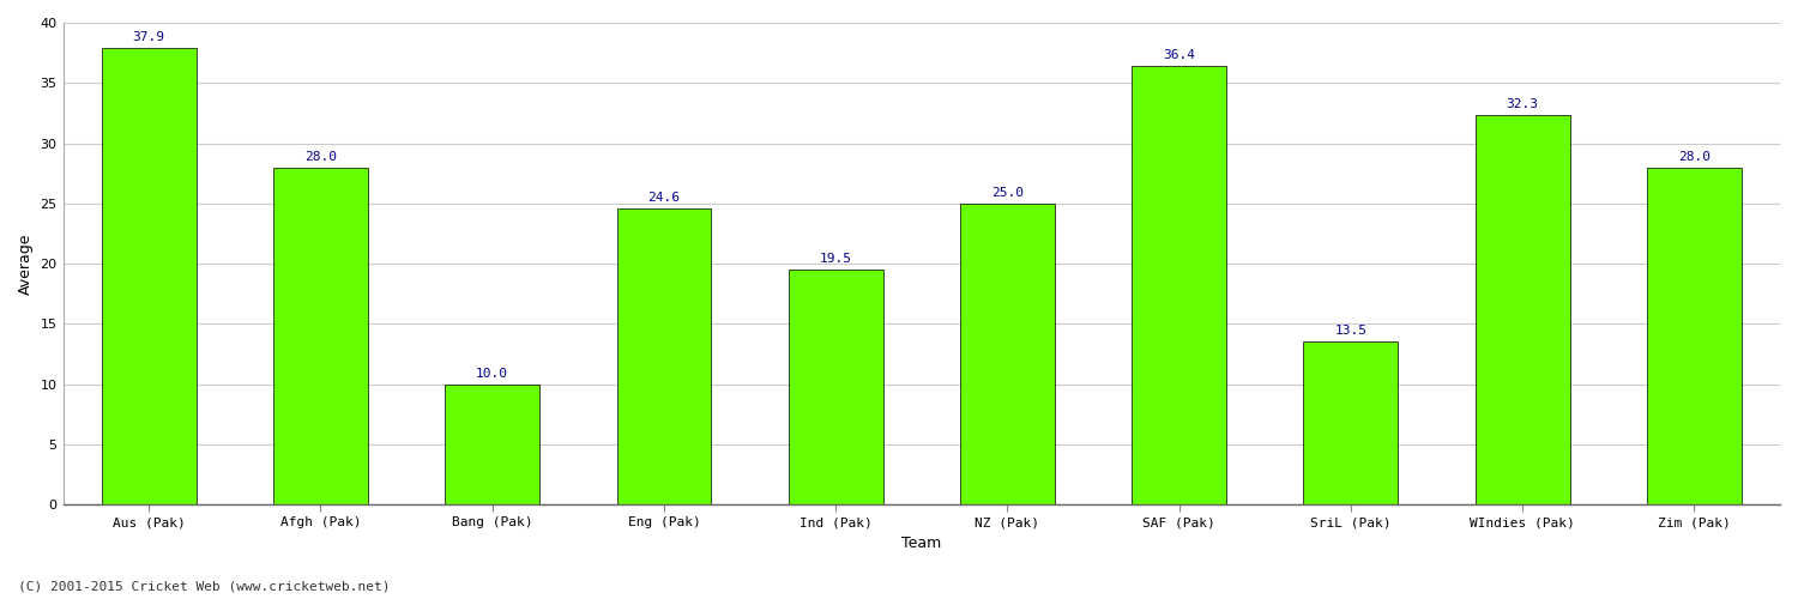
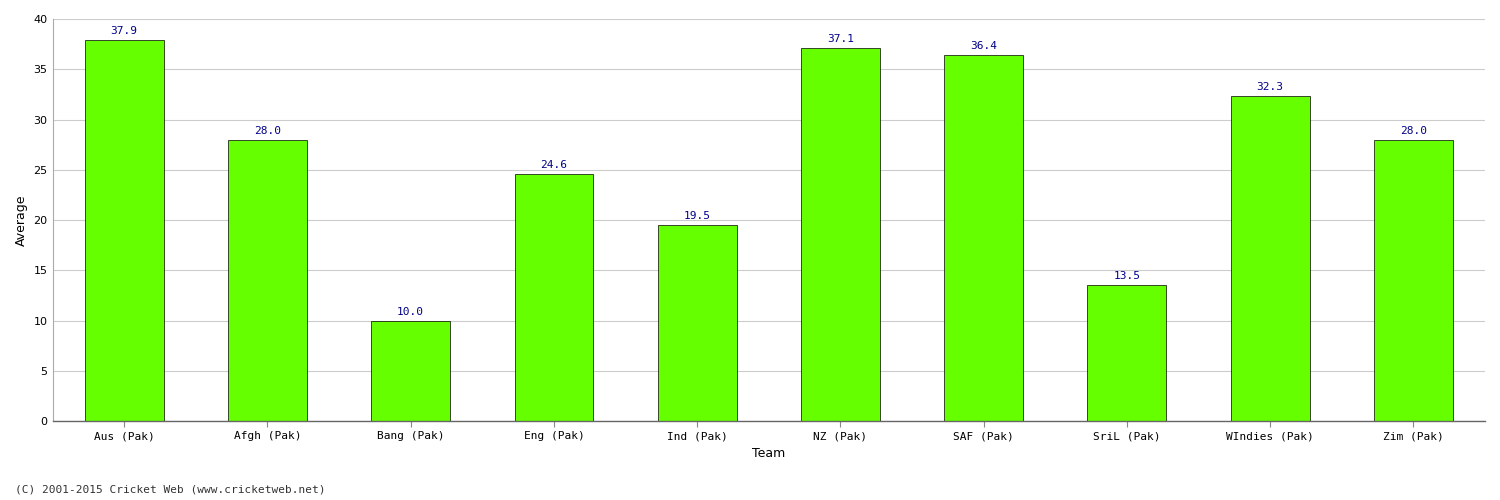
NZ (Pak): 25.0 -> 37.1
